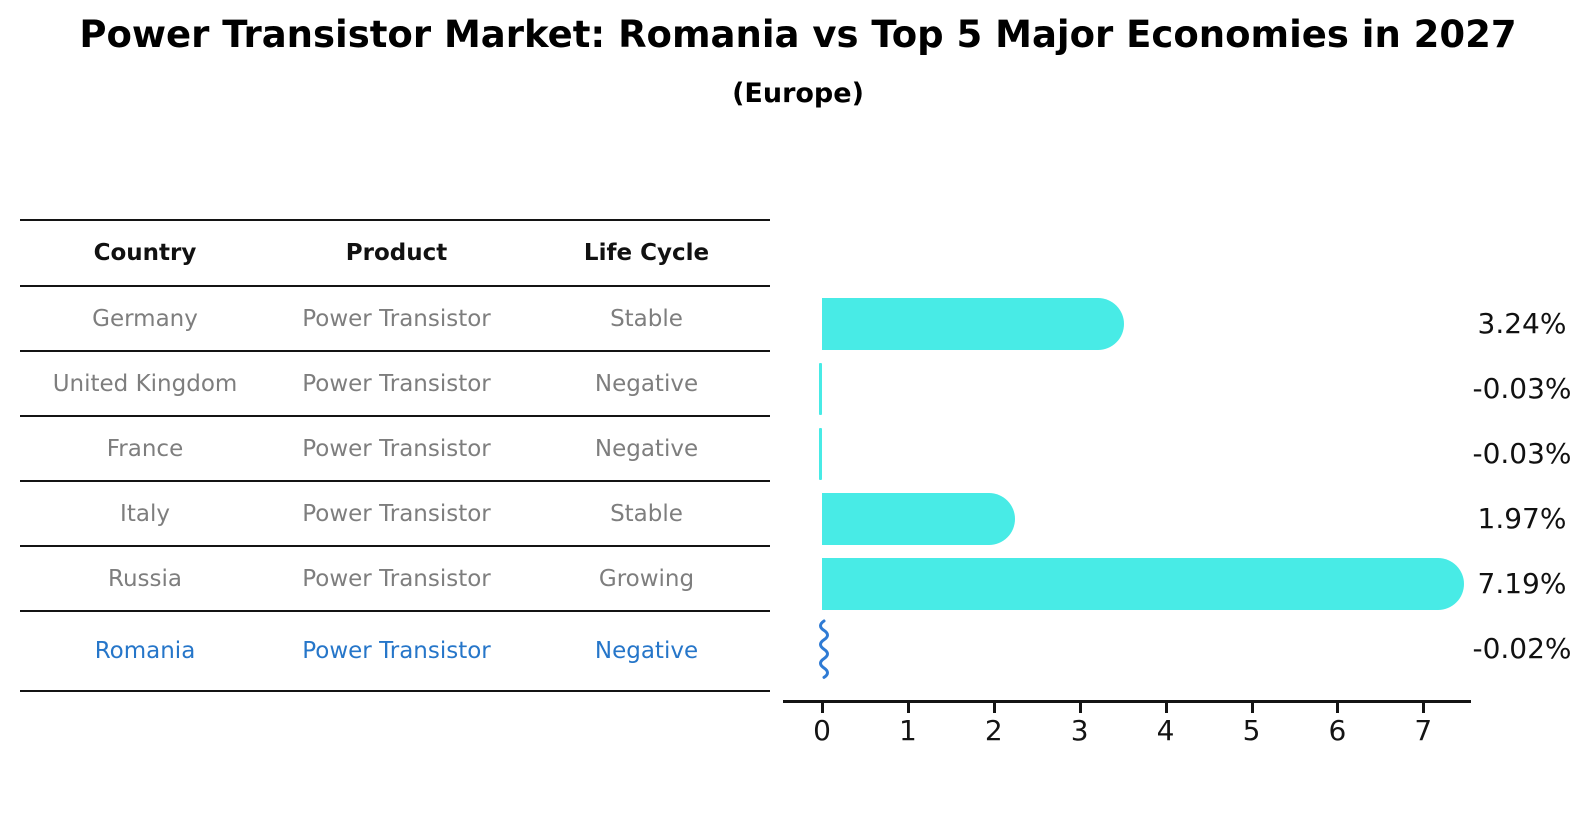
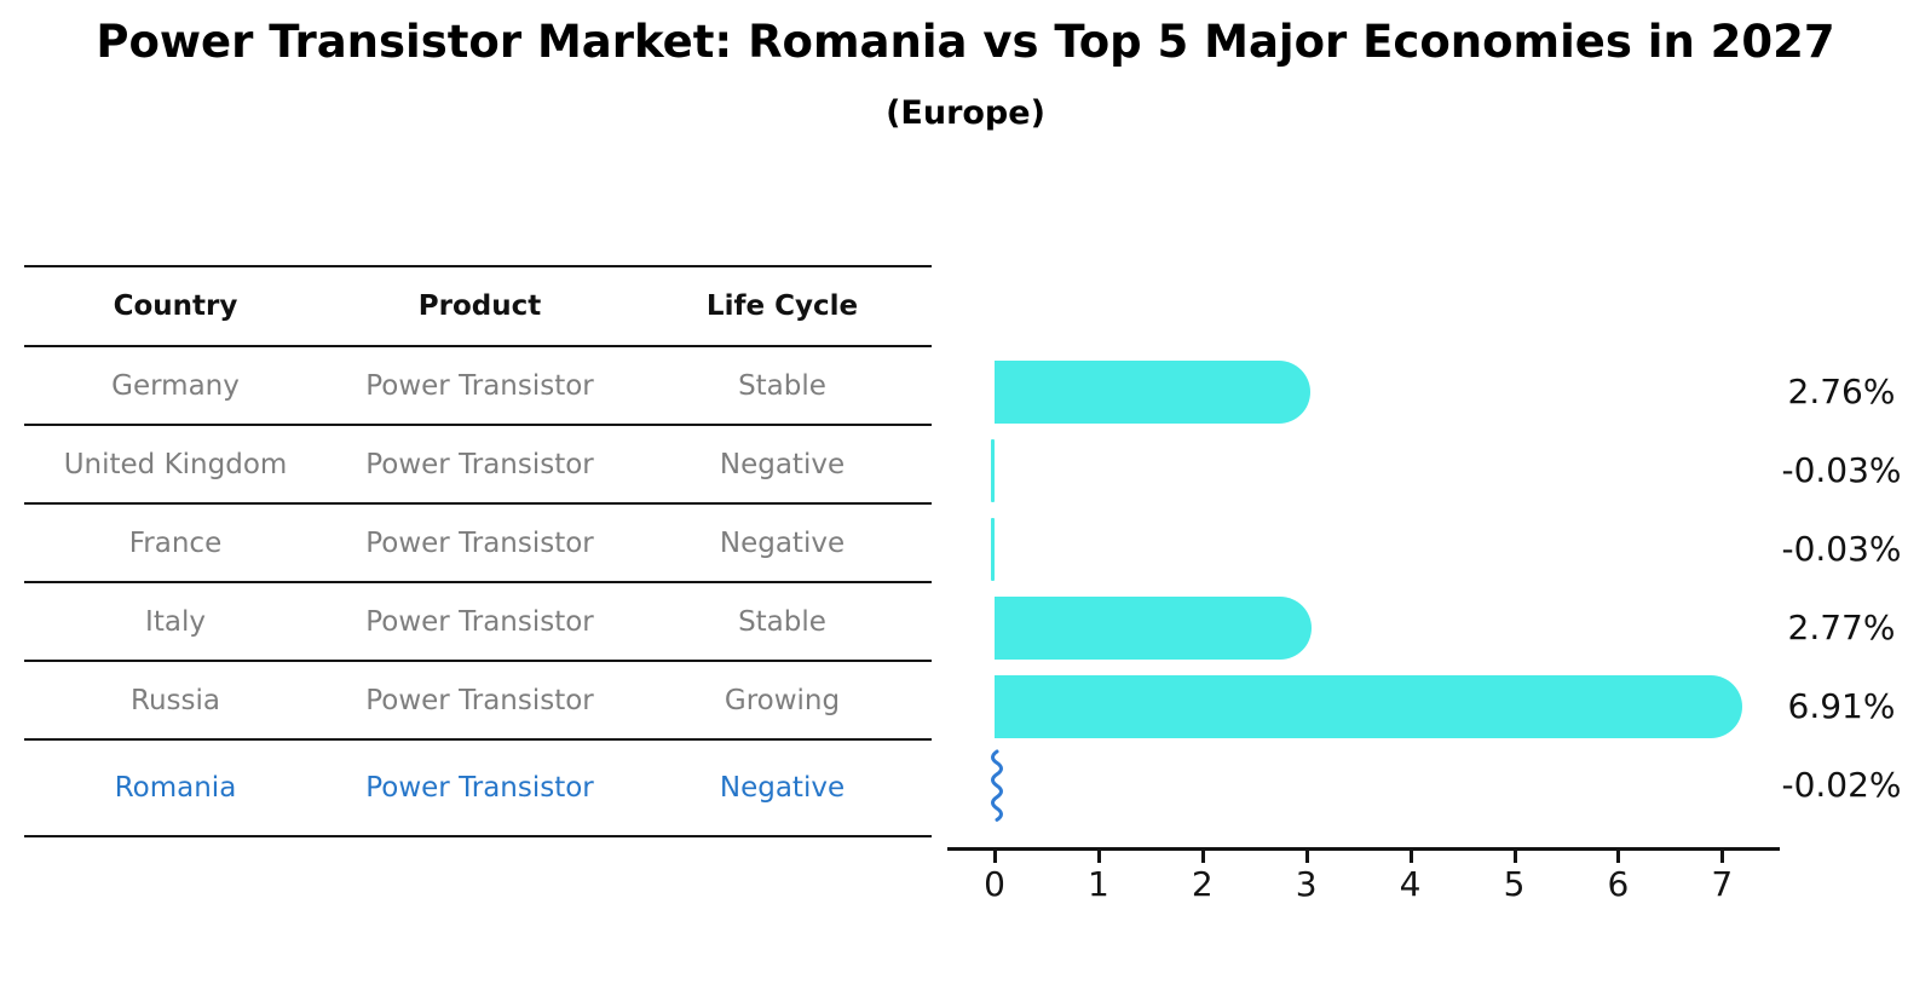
Germany: 3.24% -> 2.76%
Italy: 1.97% -> 2.77%
Russia: 7.19% -> 6.91%
